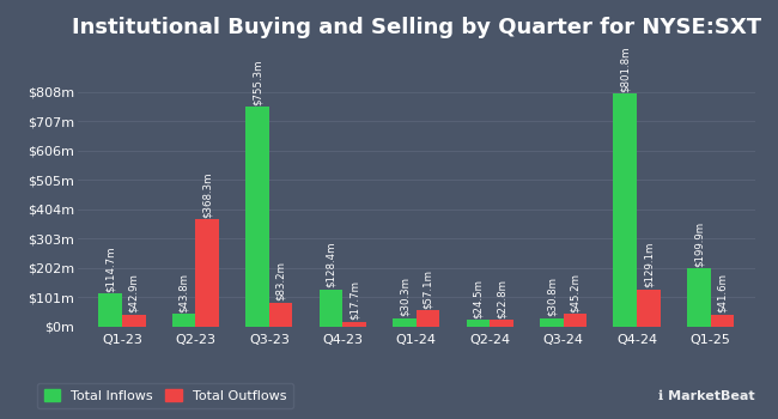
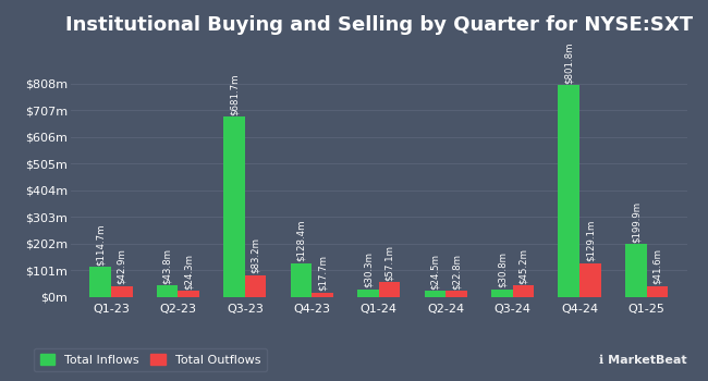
Total Outflows/Q2-23: $368.3m -> $24.3m
Total Inflows/Q3-23: $755.3m -> $681.7m
